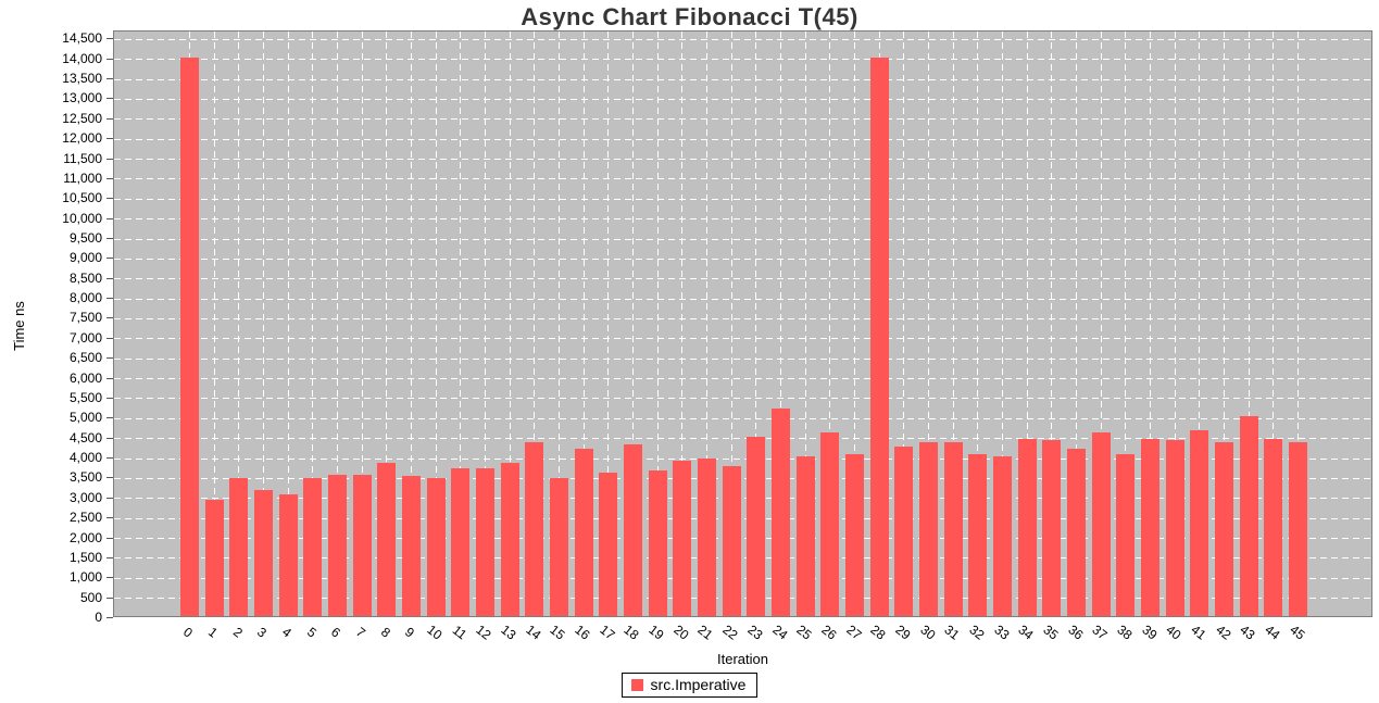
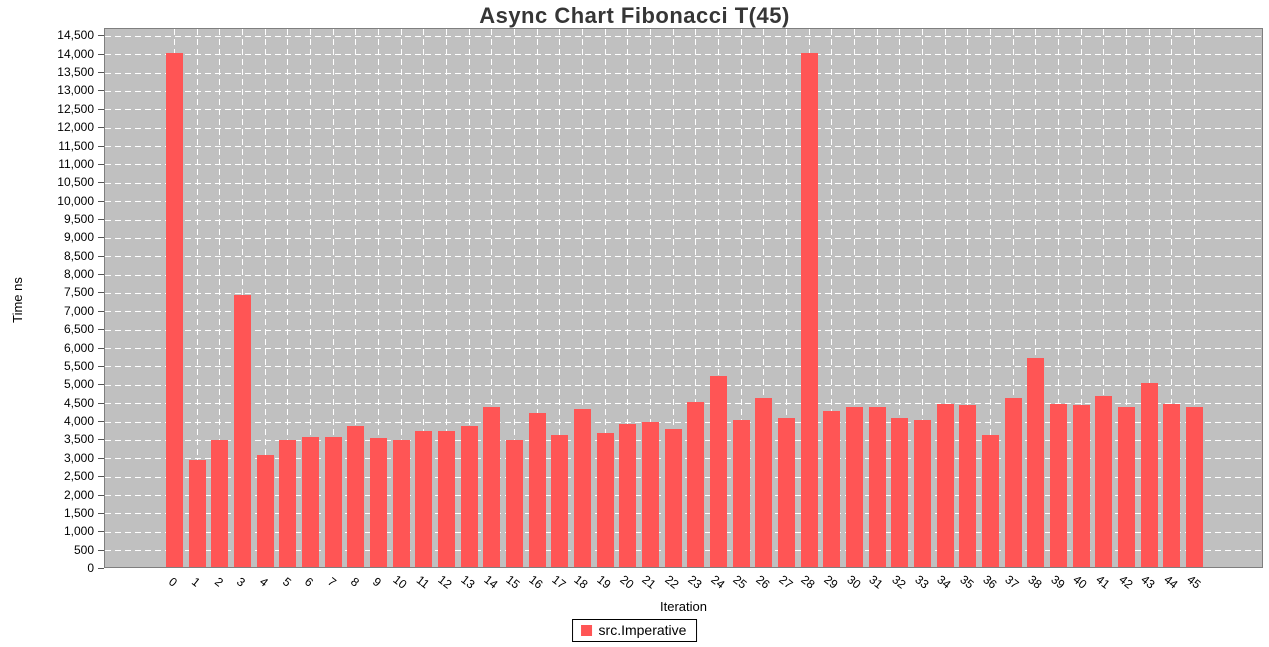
3: 3200 -> 7400
36: 4200 -> 3600
38: 4000 -> 5700
